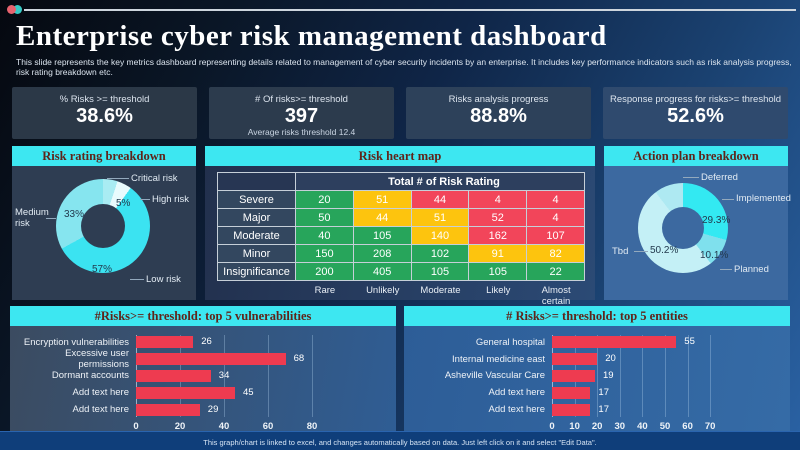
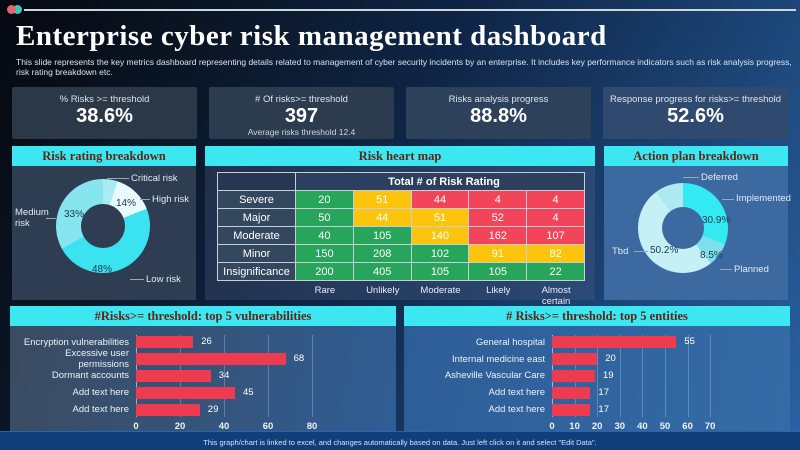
Risk rating breakdown/High risk: 5% -> 14%
Risk rating breakdown/Low risk: 57% -> 48%
Action plan breakdown/Implemented: 29.3% -> 30.9%
Action plan breakdown/Planned: 10.1% -> 8.5%
